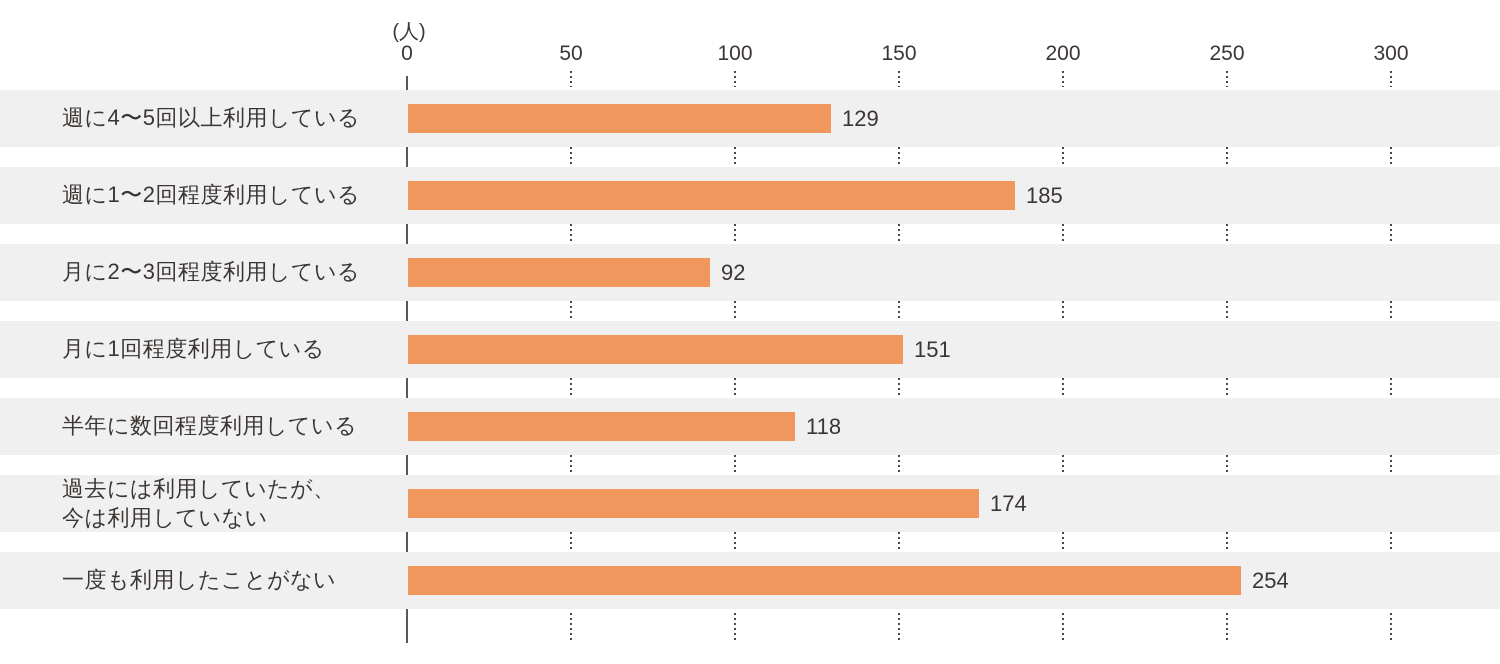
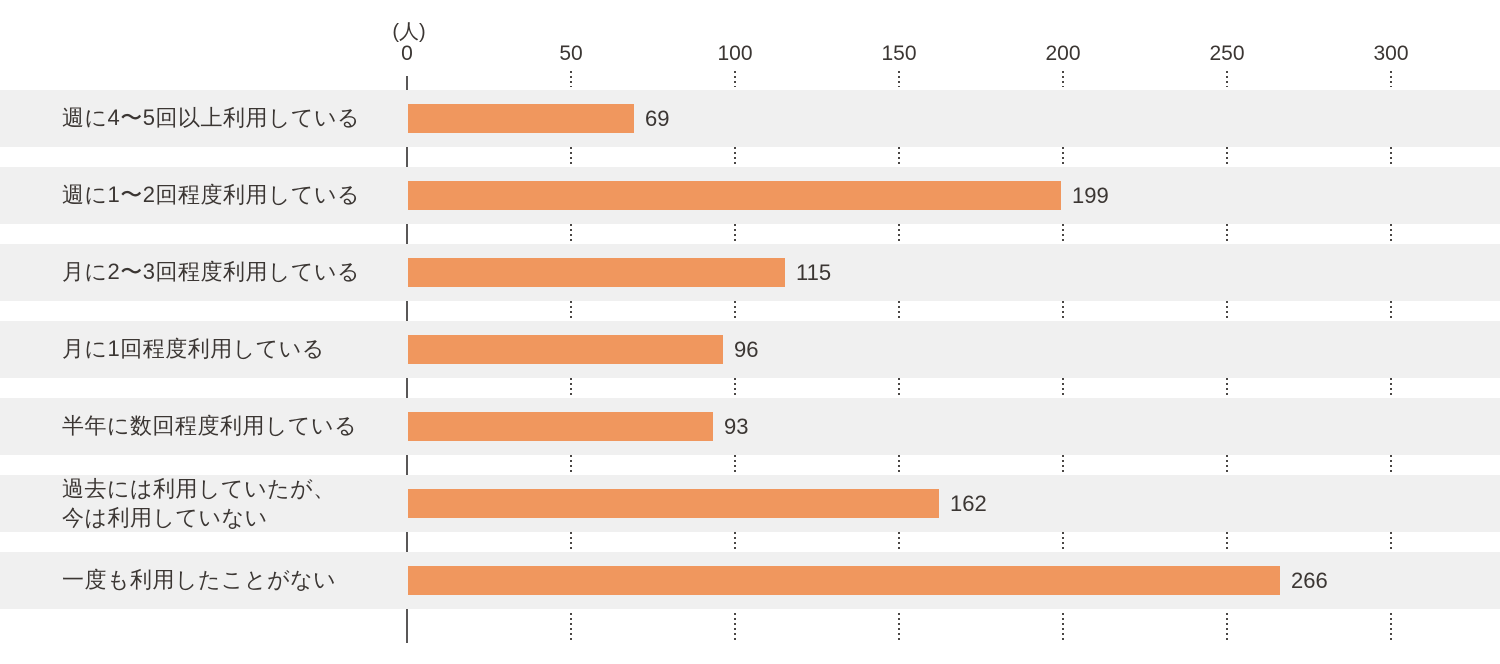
週に4〜5回以上利用している: 129 -> 69
週に1〜2回程度利用している: 185 -> 199
月に2〜3回程度利用している: 92 -> 115
月に1回程度利用している: 151 -> 96
半年に数回程度利用している: 118 -> 93
過去には利用していたが、 今は利用していない: 174 -> 162
一度も利用したことがない: 254 -> 266
